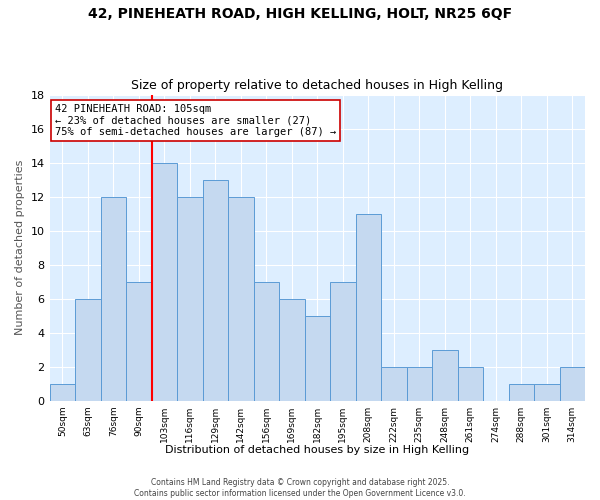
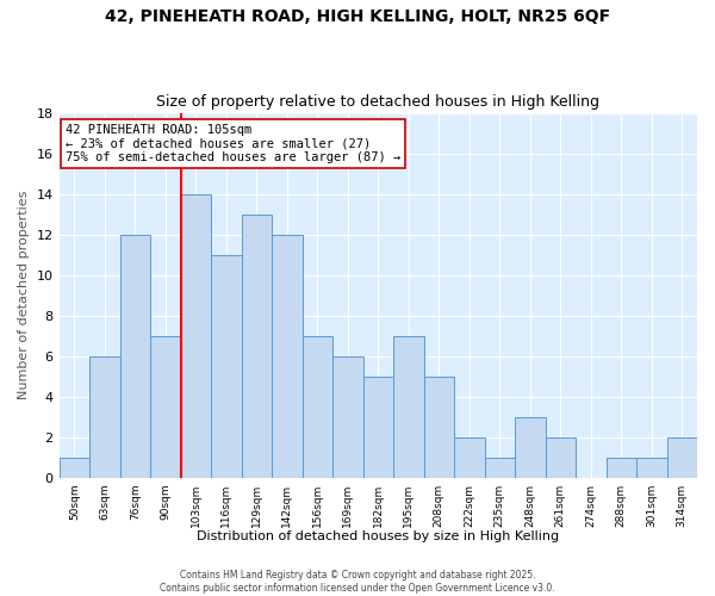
116sqm: 12 -> 11
208sqm: 11 -> 5
235sqm: 2 -> 1
